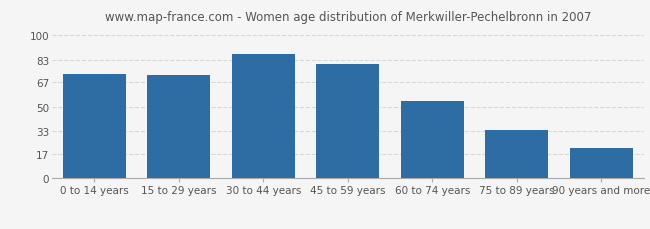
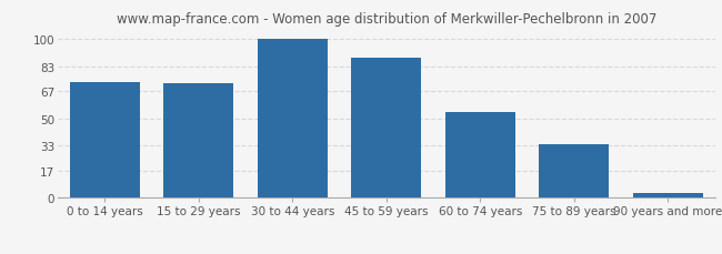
30 to 44 years: 87 -> 100
45 to 59 years: 80 -> 88
90 years and more: 21 -> 3
